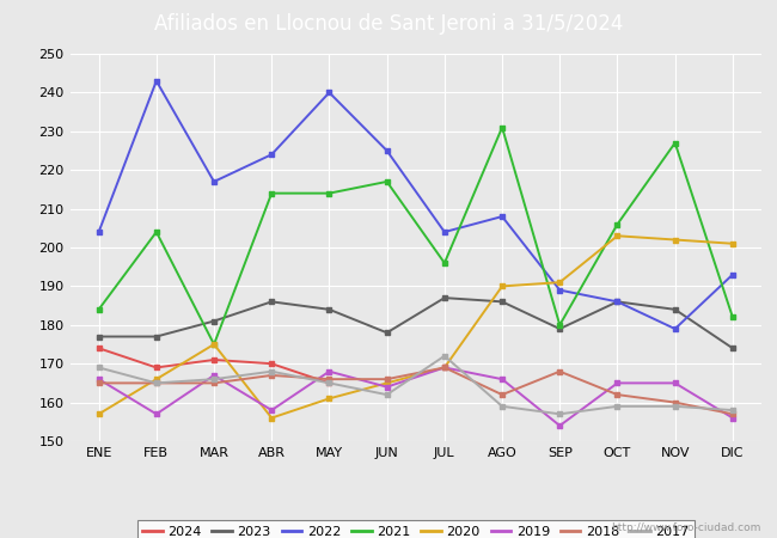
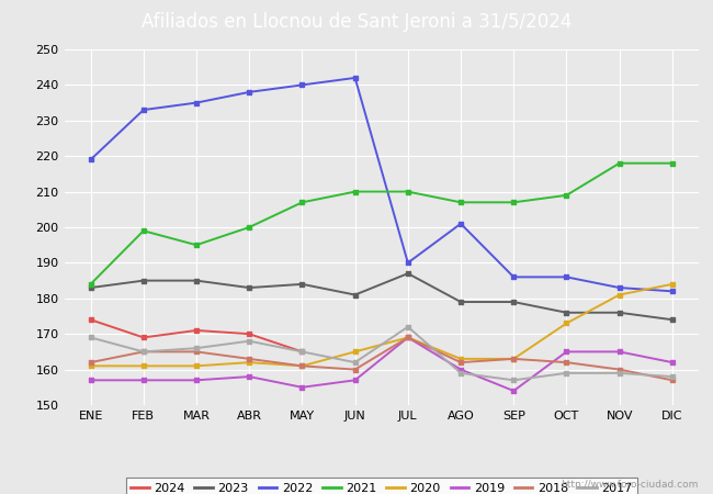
2023/ENE: 177 -> 183
2022/ENE: 204 -> 219
2020/ENE: 157 -> 161
2019/ENE: 166 -> 157
2018/ENE: 165 -> 162
2023/FEB: 177 -> 185
2022/FEB: 243 -> 233
2021/FEB: 204 -> 199
2020/FEB: 166 -> 161
2023/MAR: 181 -> 185
2022/MAR: 217 -> 235
2021/MAR: 175 -> 195
2020/MAR: 175 -> 161
2019/MAR: 167 -> 157
2023/ABR: 186 -> 183
2022/ABR: 224 -> 238
2021/ABR: 214 -> 200
2020/ABR: 156 -> 162
2018/ABR: 167 -> 163
2021/MAY: 214 -> 207
2019/MAY: 168 -> 155
2018/MAY: 166 -> 161
2023/JUN: 178 -> 181
2022/JUN: 225 -> 242
2021/JUN: 217 -> 210
2019/JUN: 164 -> 157
2018/JUN: 166 -> 160
2022/JUL: 204 -> 190
2021/JUL: 196 -> 210
2023/AGO: 186 -> 179
2022/AGO: 208 -> 201
2021/AGO: 231 -> 207
2020/AGO: 190 -> 163
2019/AGO: 166 -> 160
2022/SEP: 189 -> 186
2021/SEP: 180 -> 207
2020/SEP: 191 -> 163
2018/SEP: 168 -> 163
2023/OCT: 186 -> 176
2021/OCT: 206 -> 209
2020/OCT: 203 -> 173
2023/NOV: 184 -> 176
2022/NOV: 179 -> 183
2021/NOV: 227 -> 218
2020/NOV: 202 -> 181
2022/DIC: 193 -> 182
2021/DIC: 182 -> 218
2020/DIC: 201 -> 184
2019/DIC: 156 -> 162
